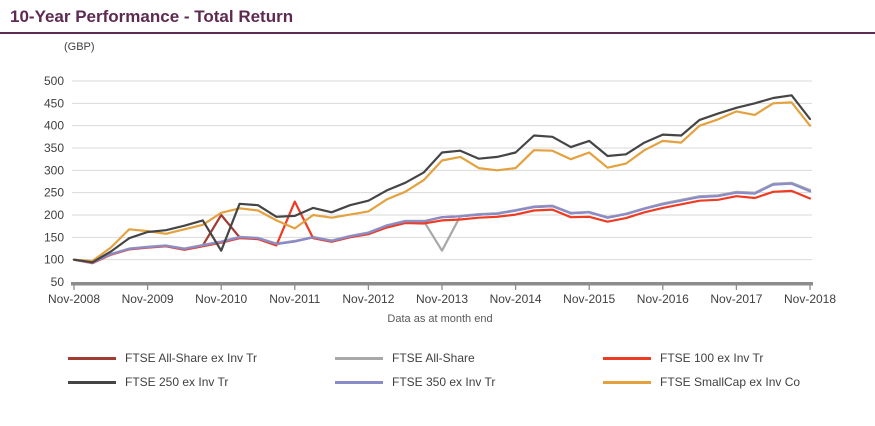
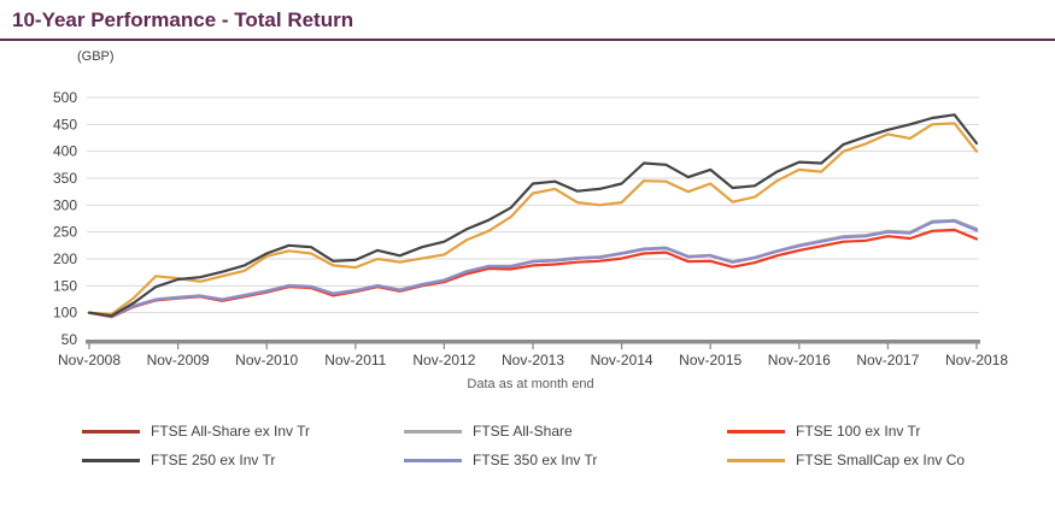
FTSE All-Share ex Inv Tr/Nov-2010: 200 -> 140
FTSE 250 ex Inv Tr/Nov-2010: 120 -> 210
FTSE 100 ex Inv Tr/Nov-2011: 230 -> 140
FTSE SmallCap ex Inv Co/Nov-2011: 170 -> 180
FTSE All-Share/Nov-2013: 120 -> 200
